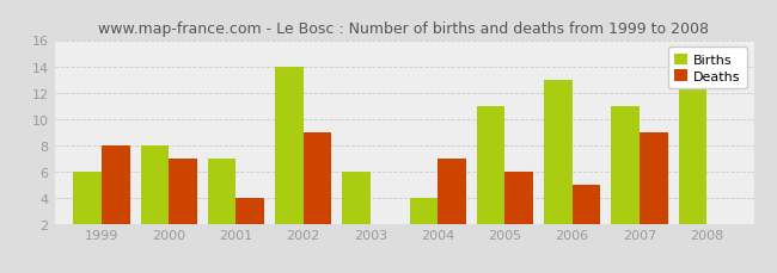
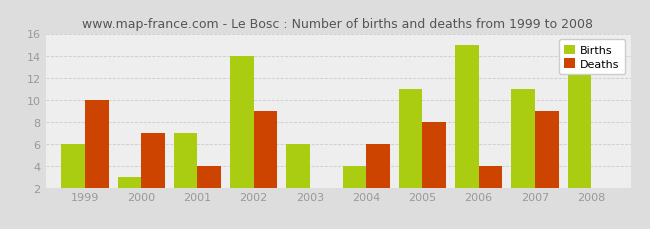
Deaths/1999: 8 -> 10
Births/2000: 8 -> 3
Deaths/2004: 7 -> 6
Deaths/2005: 6 -> 8
Births/2006: 13 -> 15
Deaths/2006: 5 -> 4
